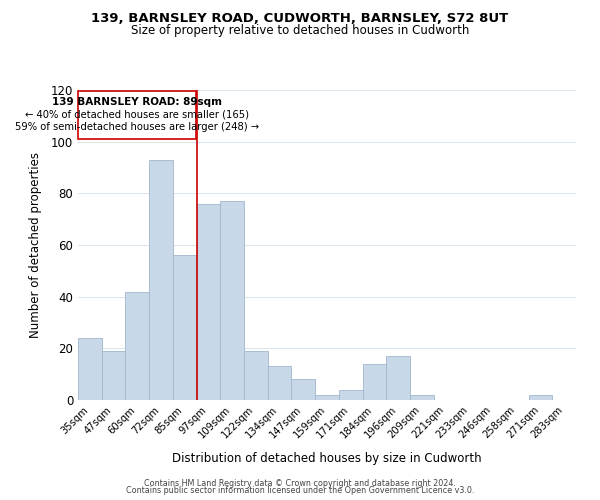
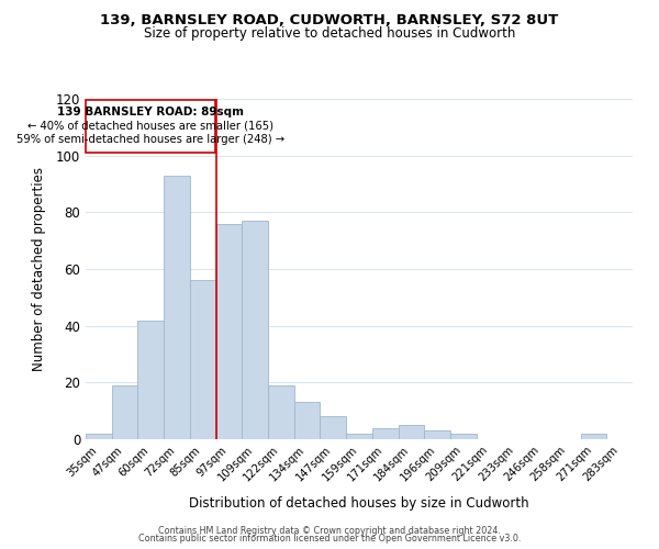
35sqm: 24 -> 2
184sqm: 14 -> 5
196sqm: 17 -> 3
